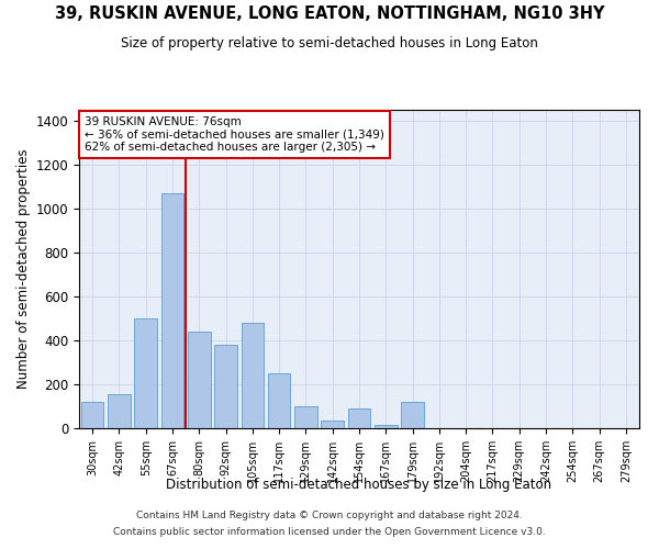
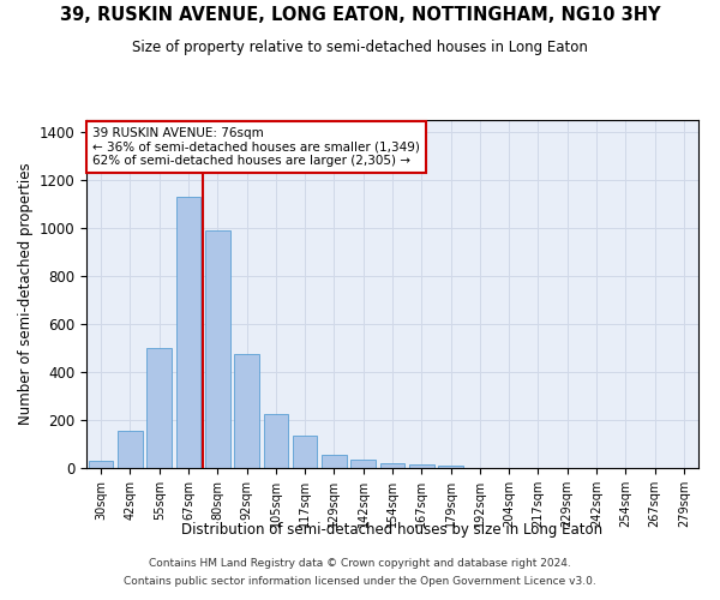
30sqm: 120 -> 30
67sqm: 1070 -> 1130
80sqm: 440 -> 990
92sqm: 380 -> 480
105sqm: 480 -> 220
117sqm: 250 -> 140
129sqm: 100 -> 60
154sqm: 90 -> 20
179sqm: 120 -> 10
